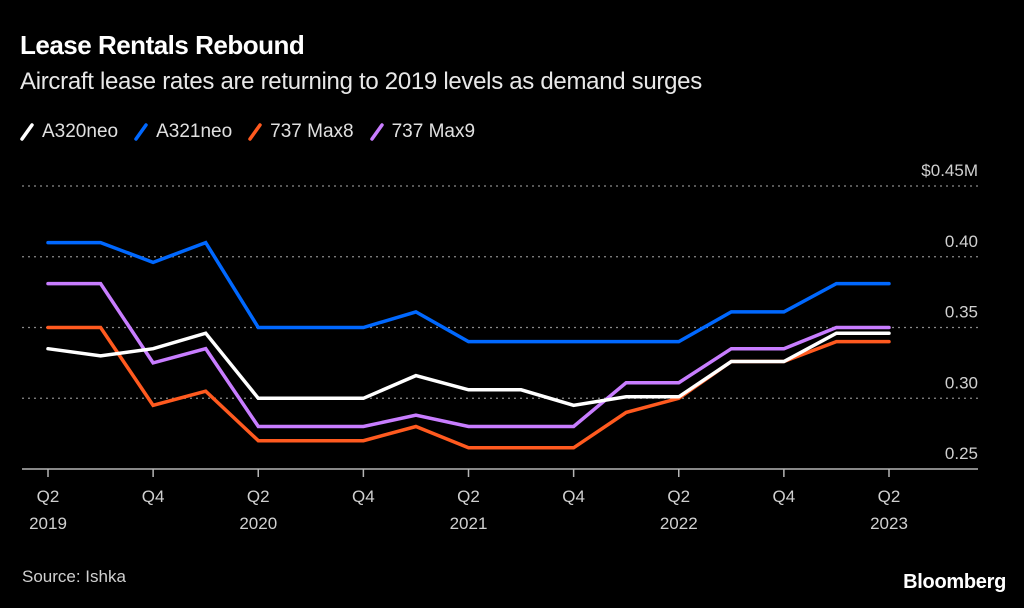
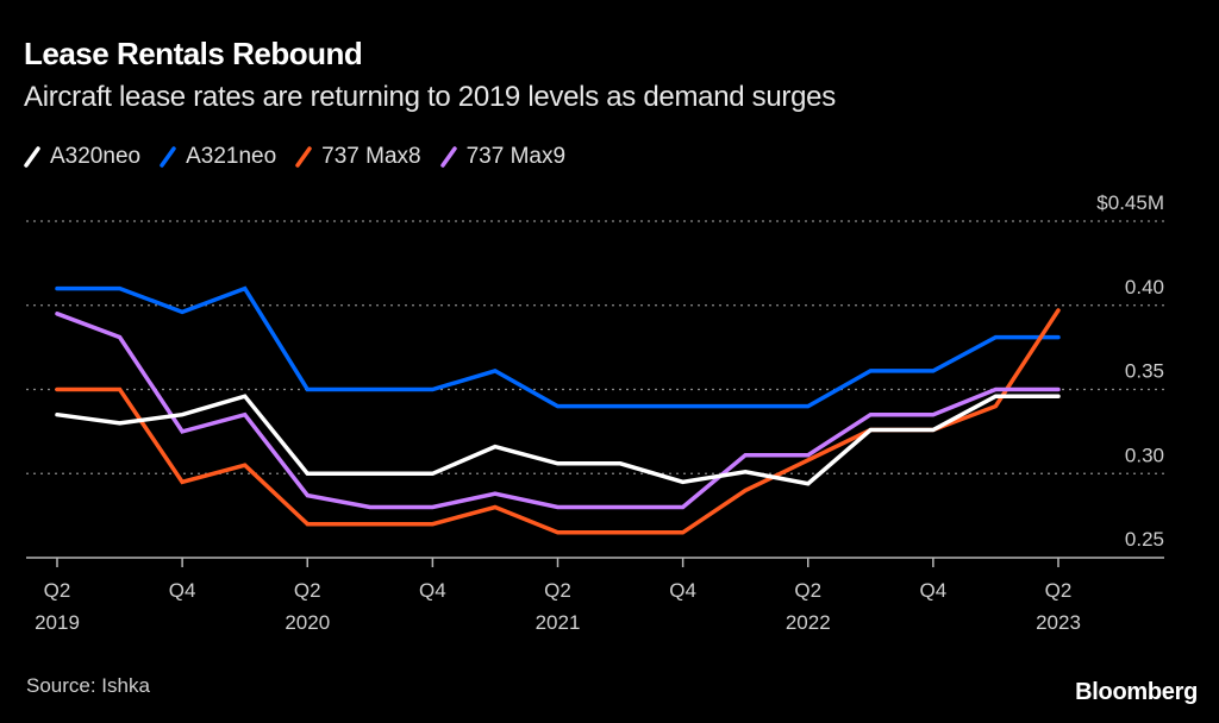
737 Max9/Q2 2019: $0.381M -> $0.395M
737 Max9/Q2 2020: $0.280M -> $0.287M
A320neo/Q2 2022: $0.301M -> $0.294M
737 Max8/Q2 2022: $0.300M -> $0.308M
737 Max8/Q2 2023: $0.340M -> $0.397M
